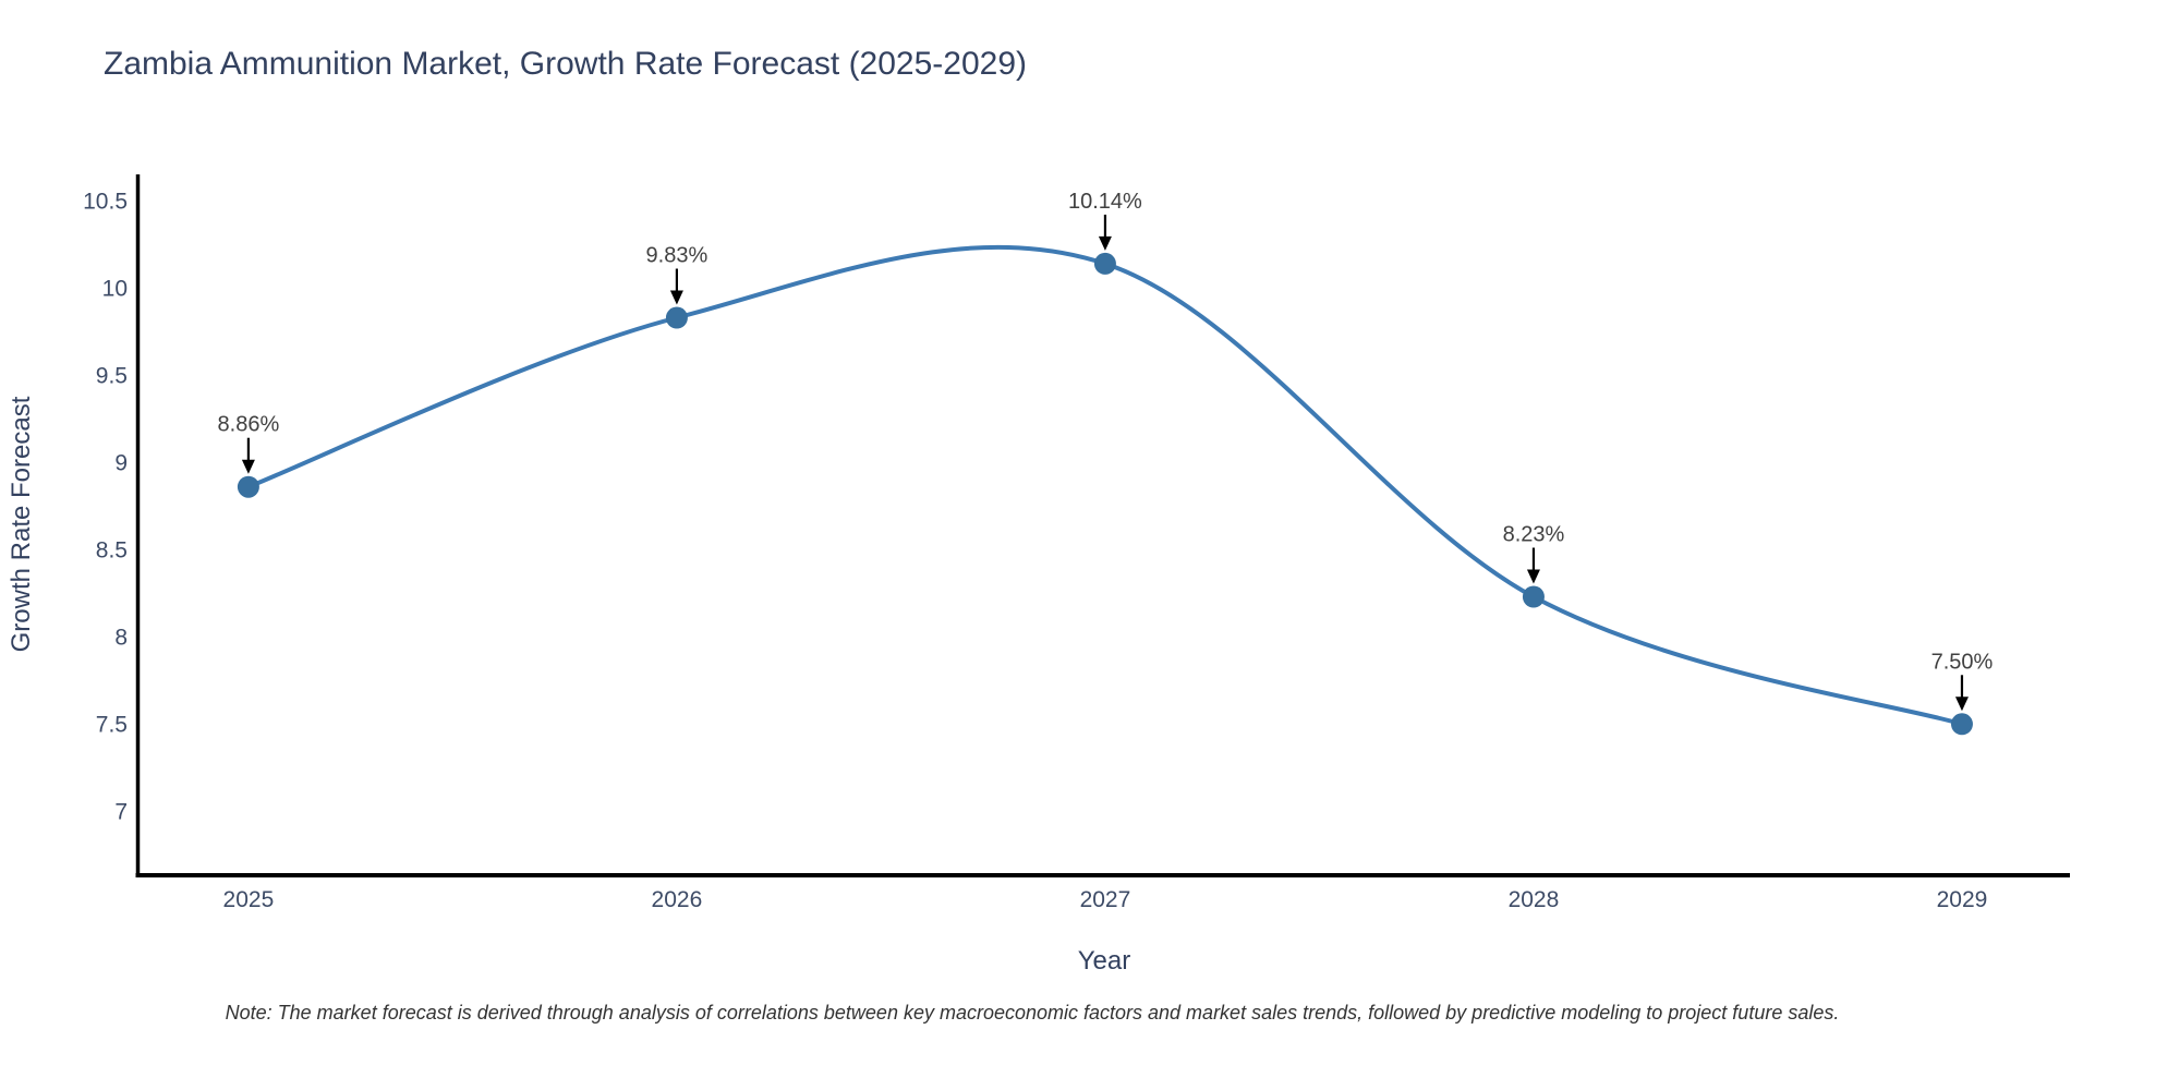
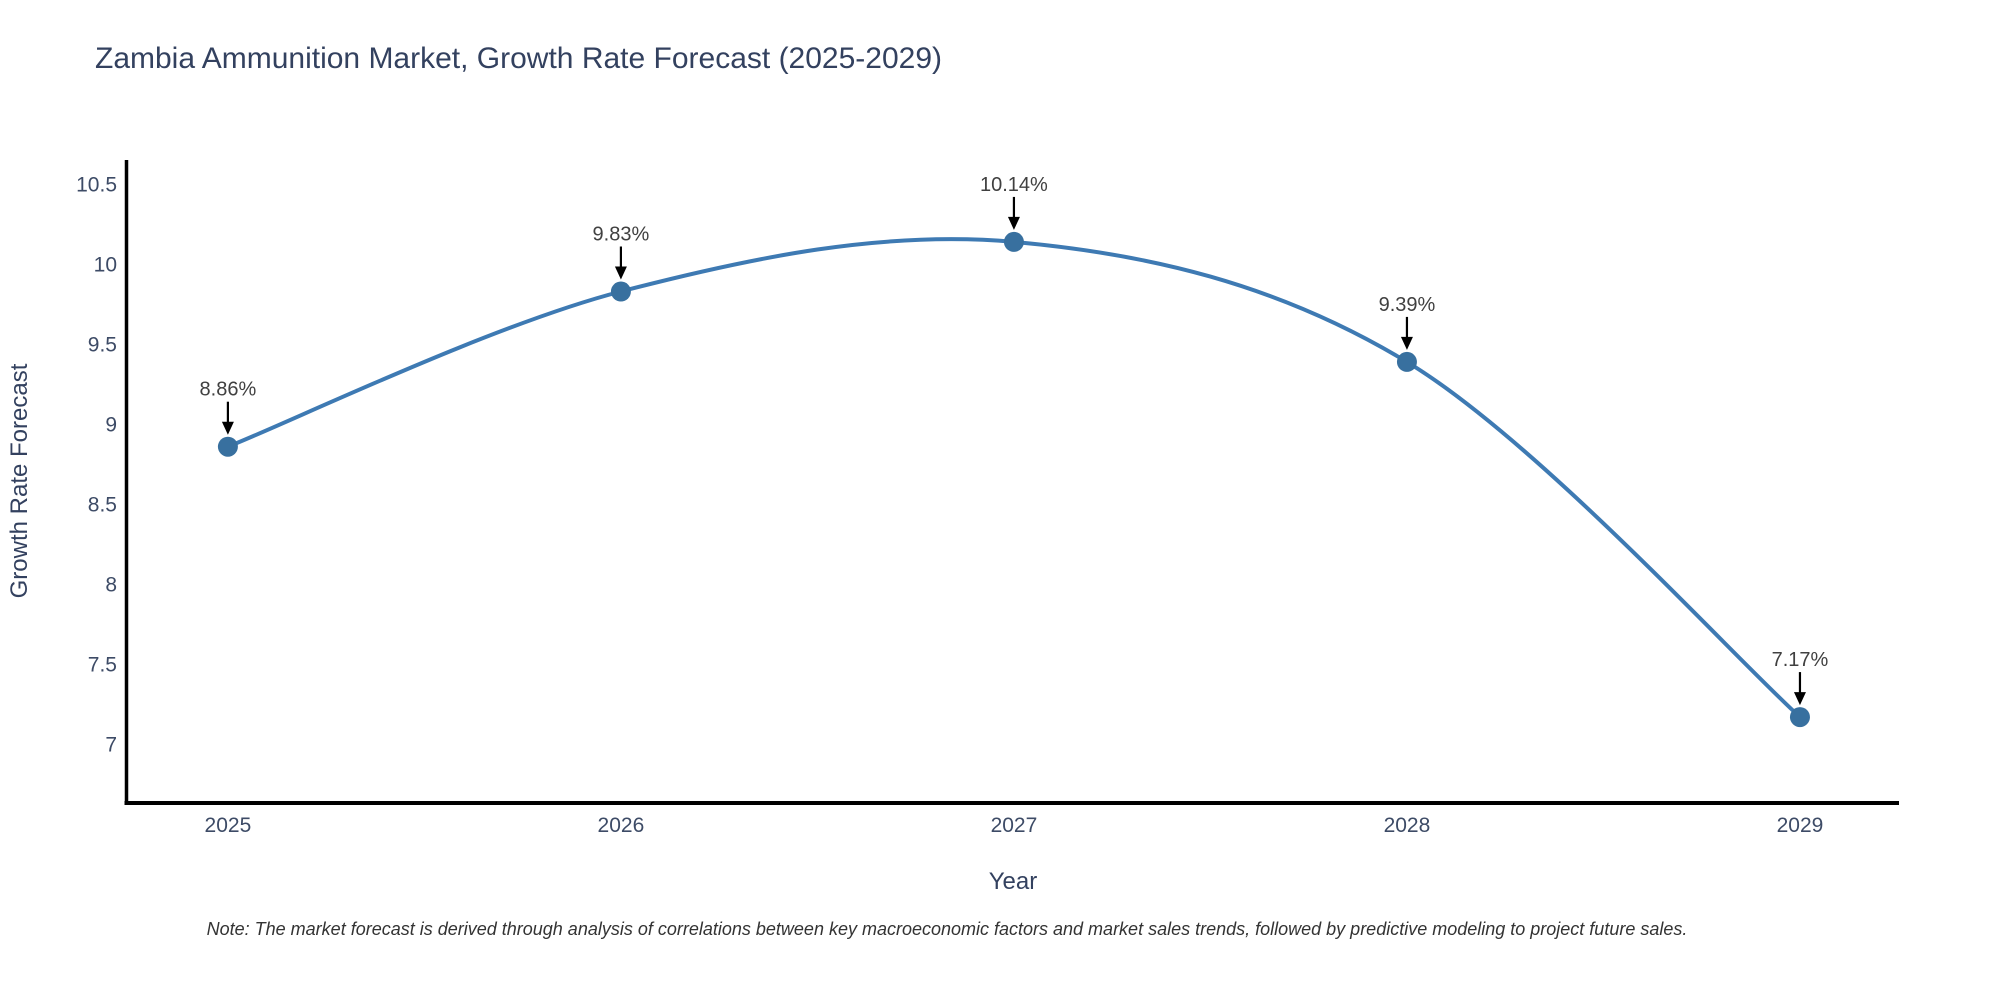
2028: 8.23% -> 9.39%
2029: 7.50% -> 7.17%
